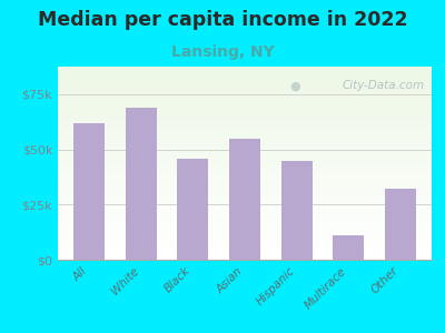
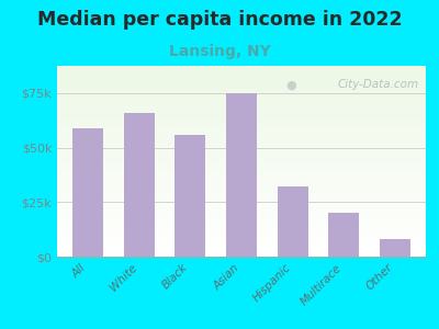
All: $62k -> $59k
White: $69k -> $66k
Black: $46k -> $56k
Asian: $55k -> $75k
Hispanic: $45k -> $32k
Multirace: $11k -> $20k
Other: $32k -> $8k
